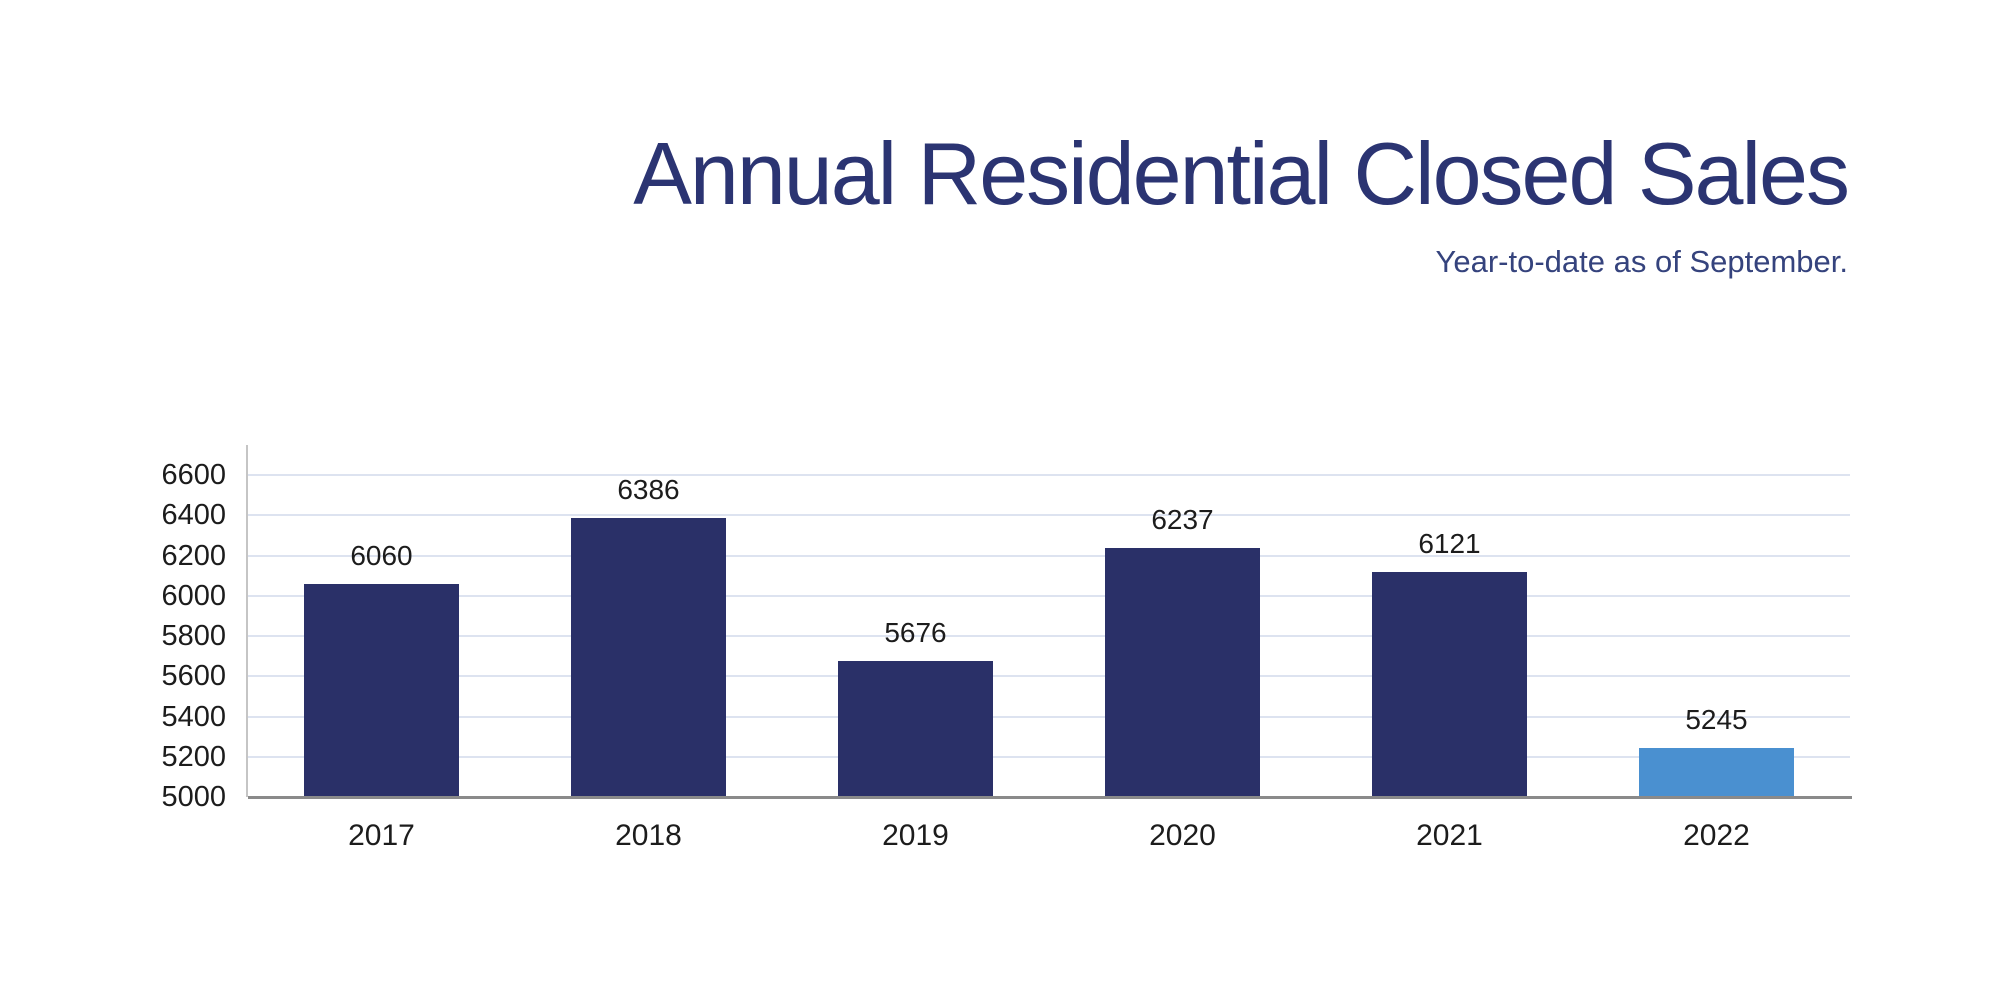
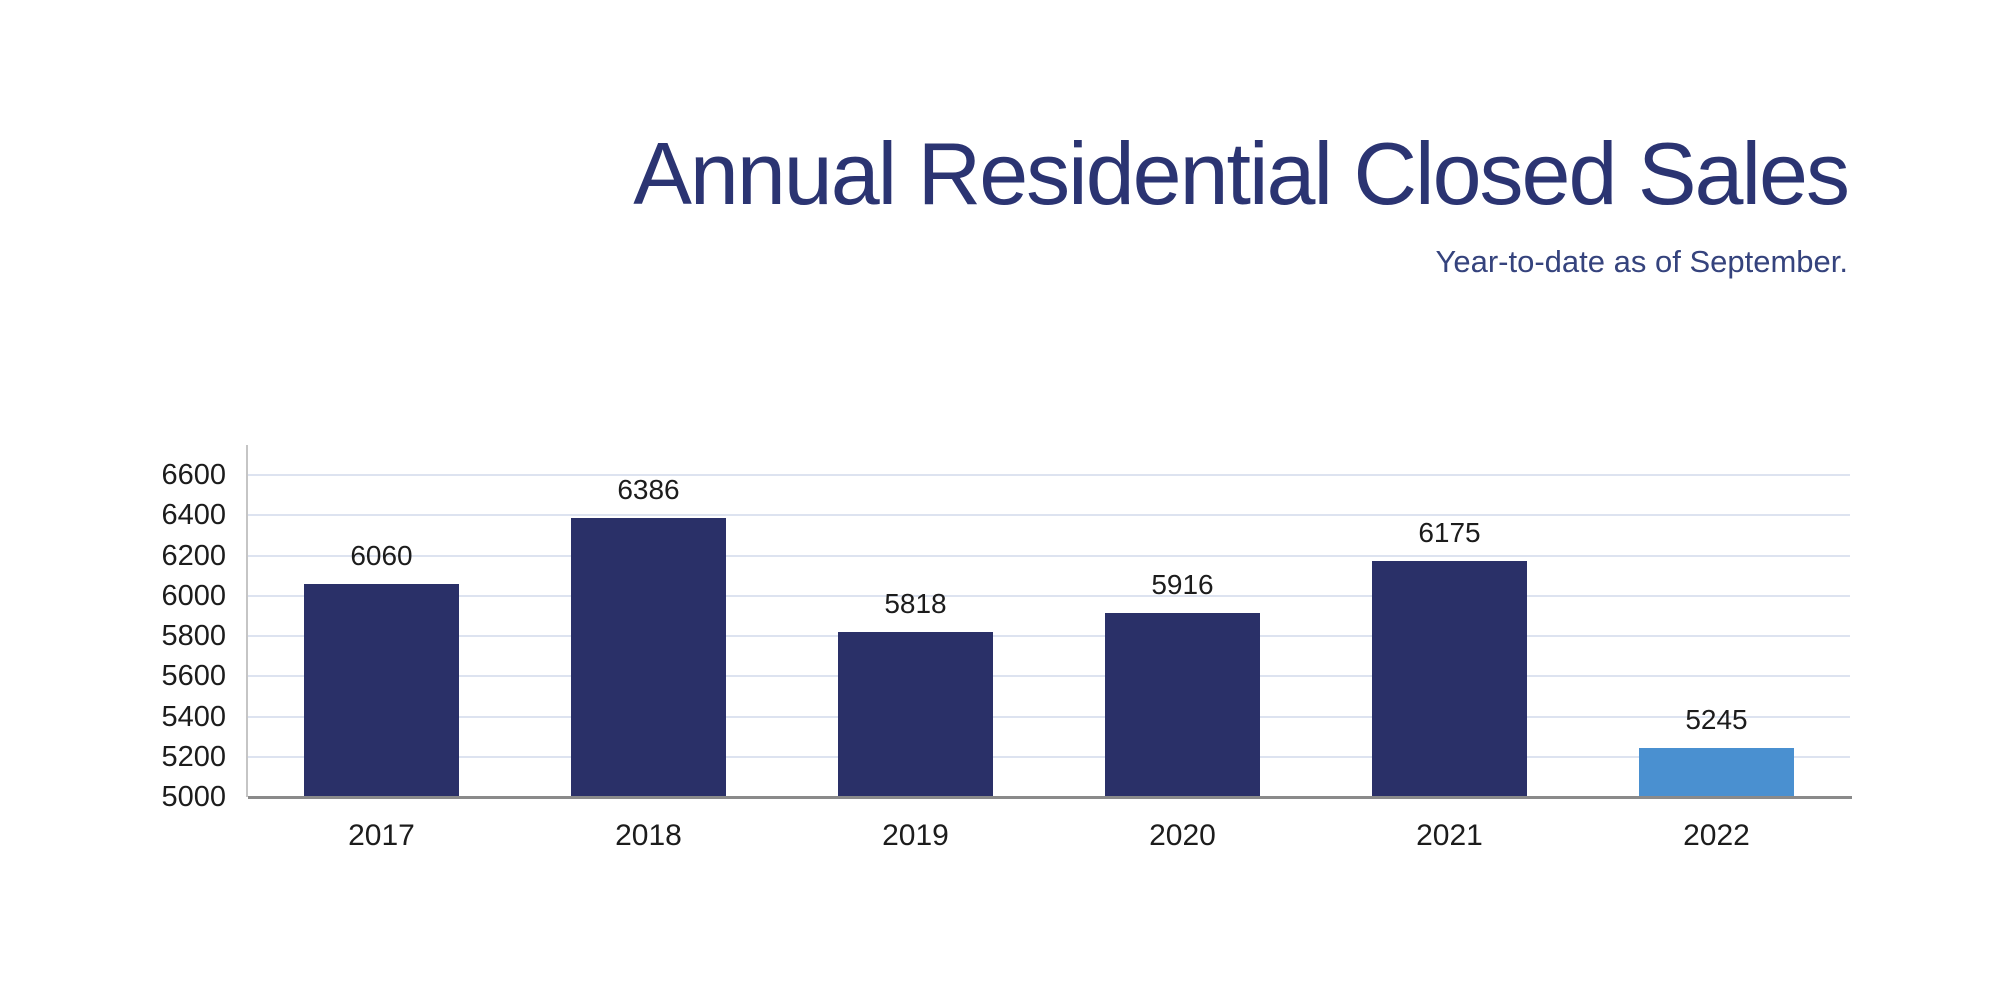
2019: 5676 -> 5818
2020: 6237 -> 5916
2021: 6121 -> 6175
